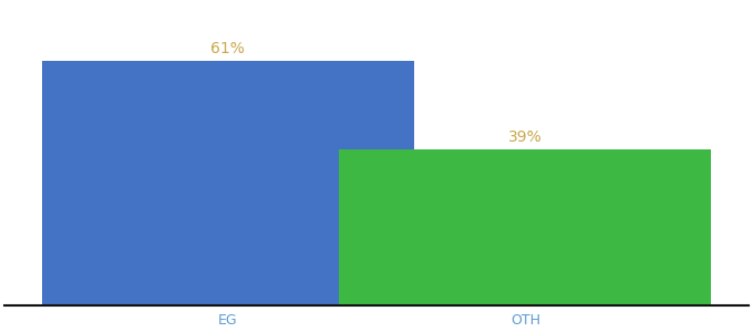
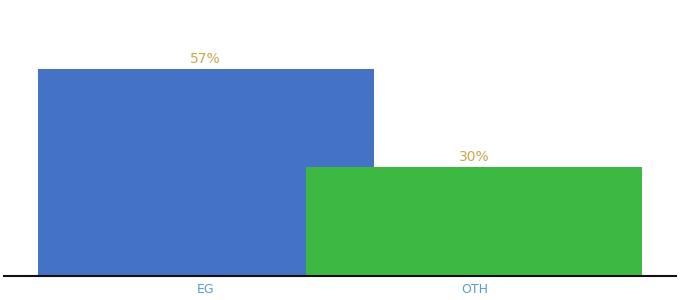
EG: 61% -> 57%
OTH: 39% -> 30%
